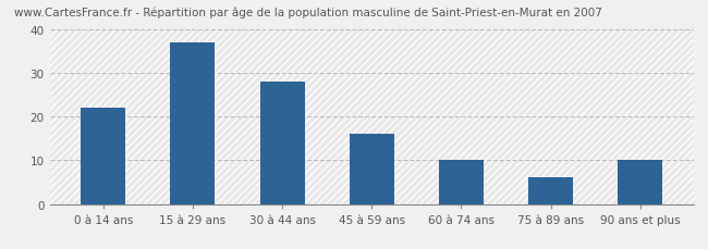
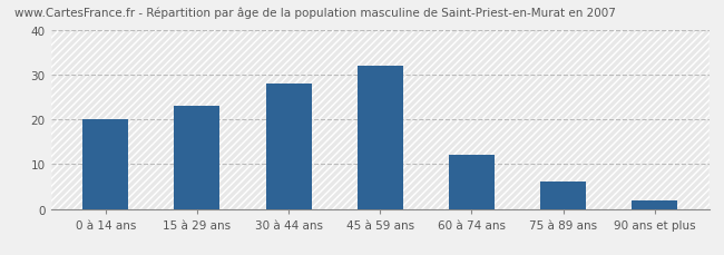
0 à 14 ans: 22 -> 20
15 à 29 ans: 37 -> 23
45 à 59 ans: 16 -> 32
60 à 74 ans: 10 -> 12
90 ans et plus: 10 -> 2
